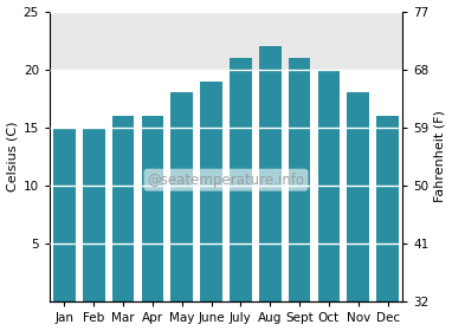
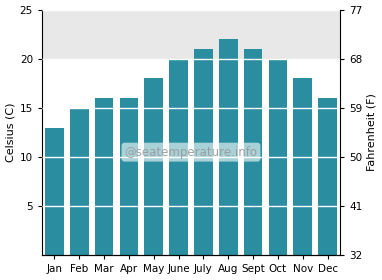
Jan: 15 -> 13
June: 19 -> 20
